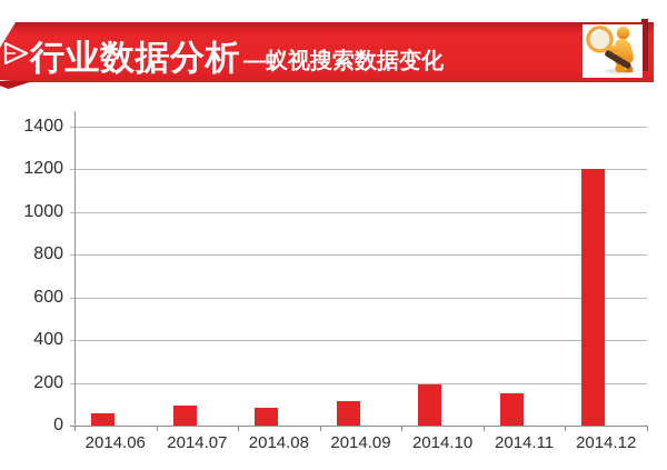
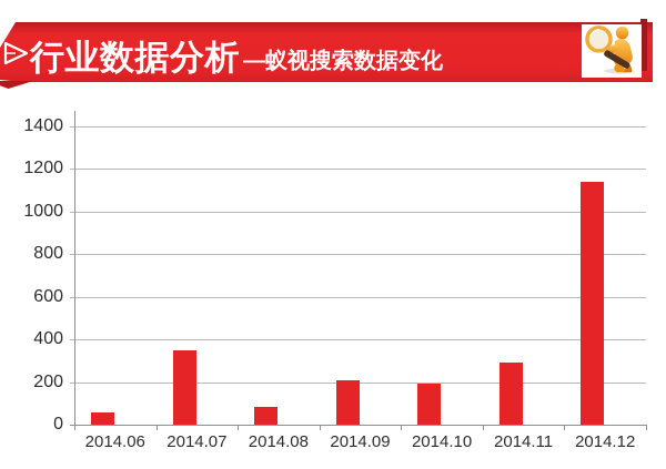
2014.07: 100 -> 350
2014.09: 120 -> 210
2014.11: 150 -> 290
2014.12: 1200 -> 1140
